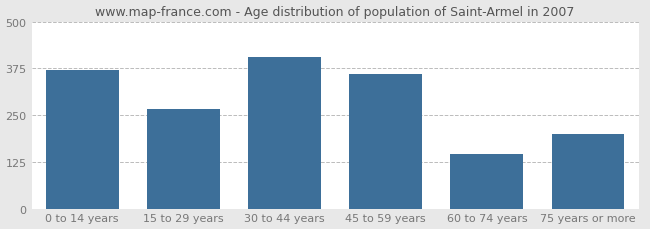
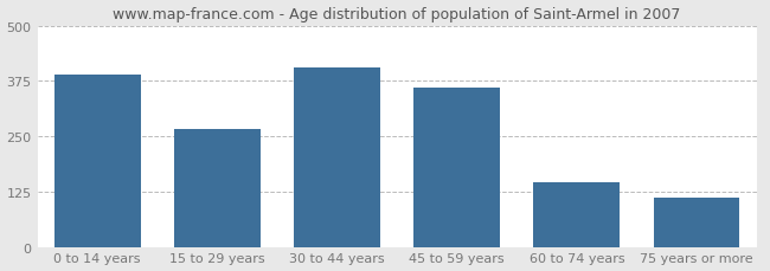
0 to 14 years: 370 -> 390
75 years or more: 200 -> 110
